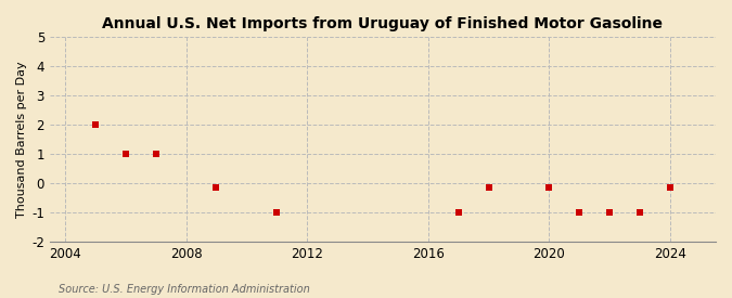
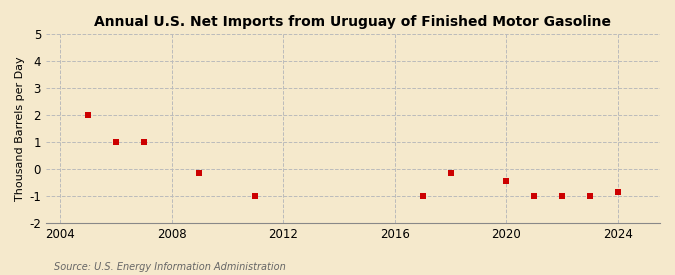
2020: -0.15 -> -0.45
2024: -0.15 -> -0.85
